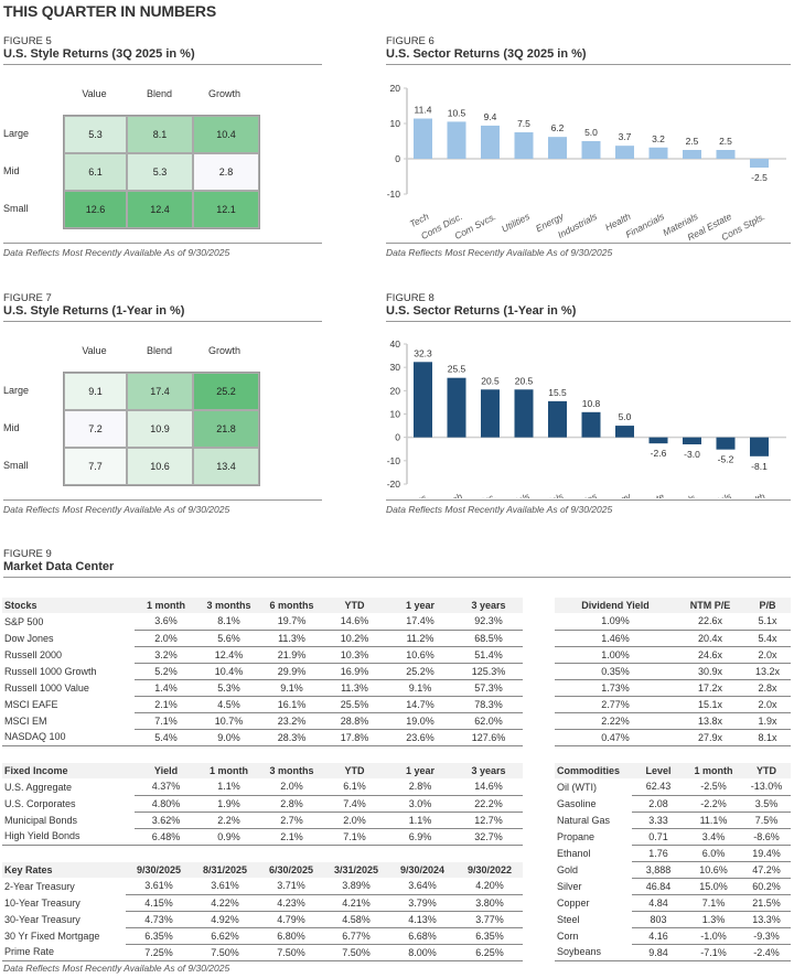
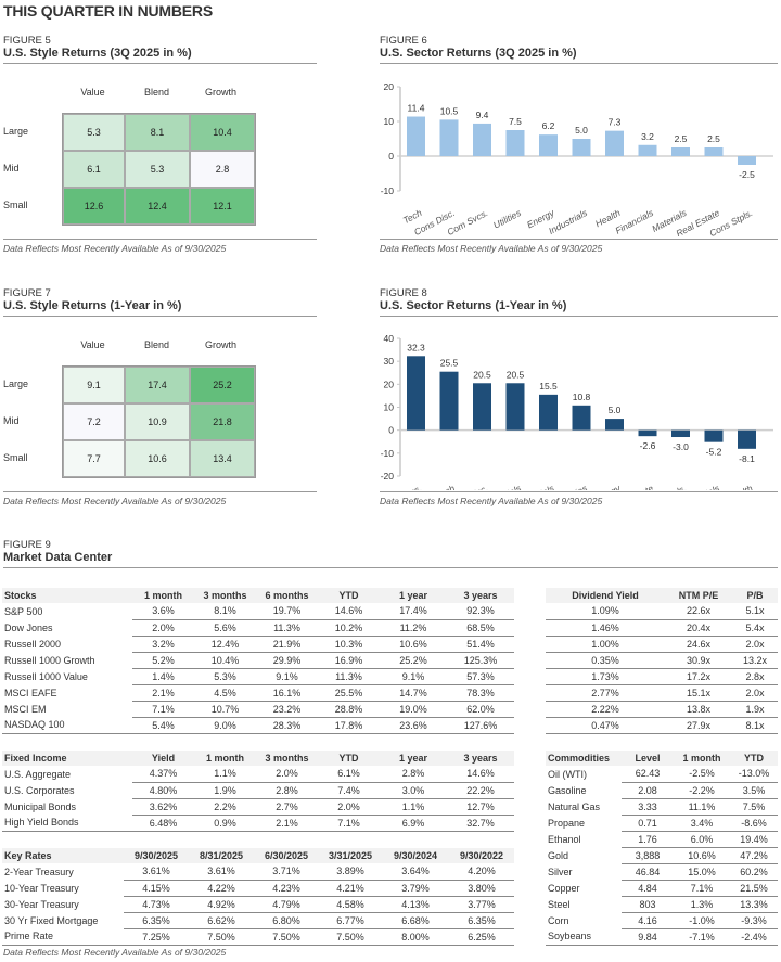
U.S. Sector Returns (3Q 2025 in %)/Health: 3.7 -> 7.3
